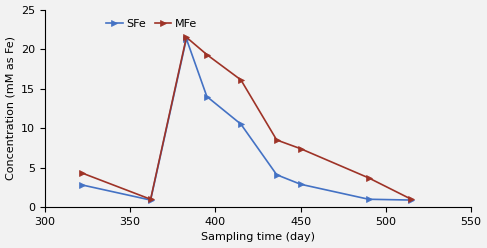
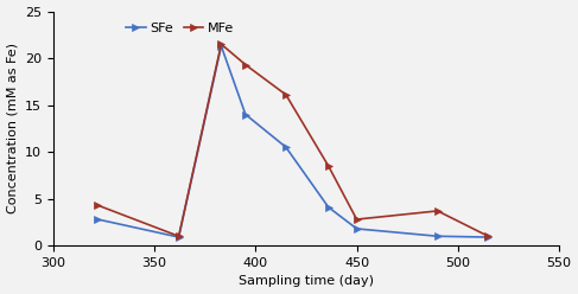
SFe/450: 2.9 -> 1.8
MFe/450: 7.4 -> 2.8
